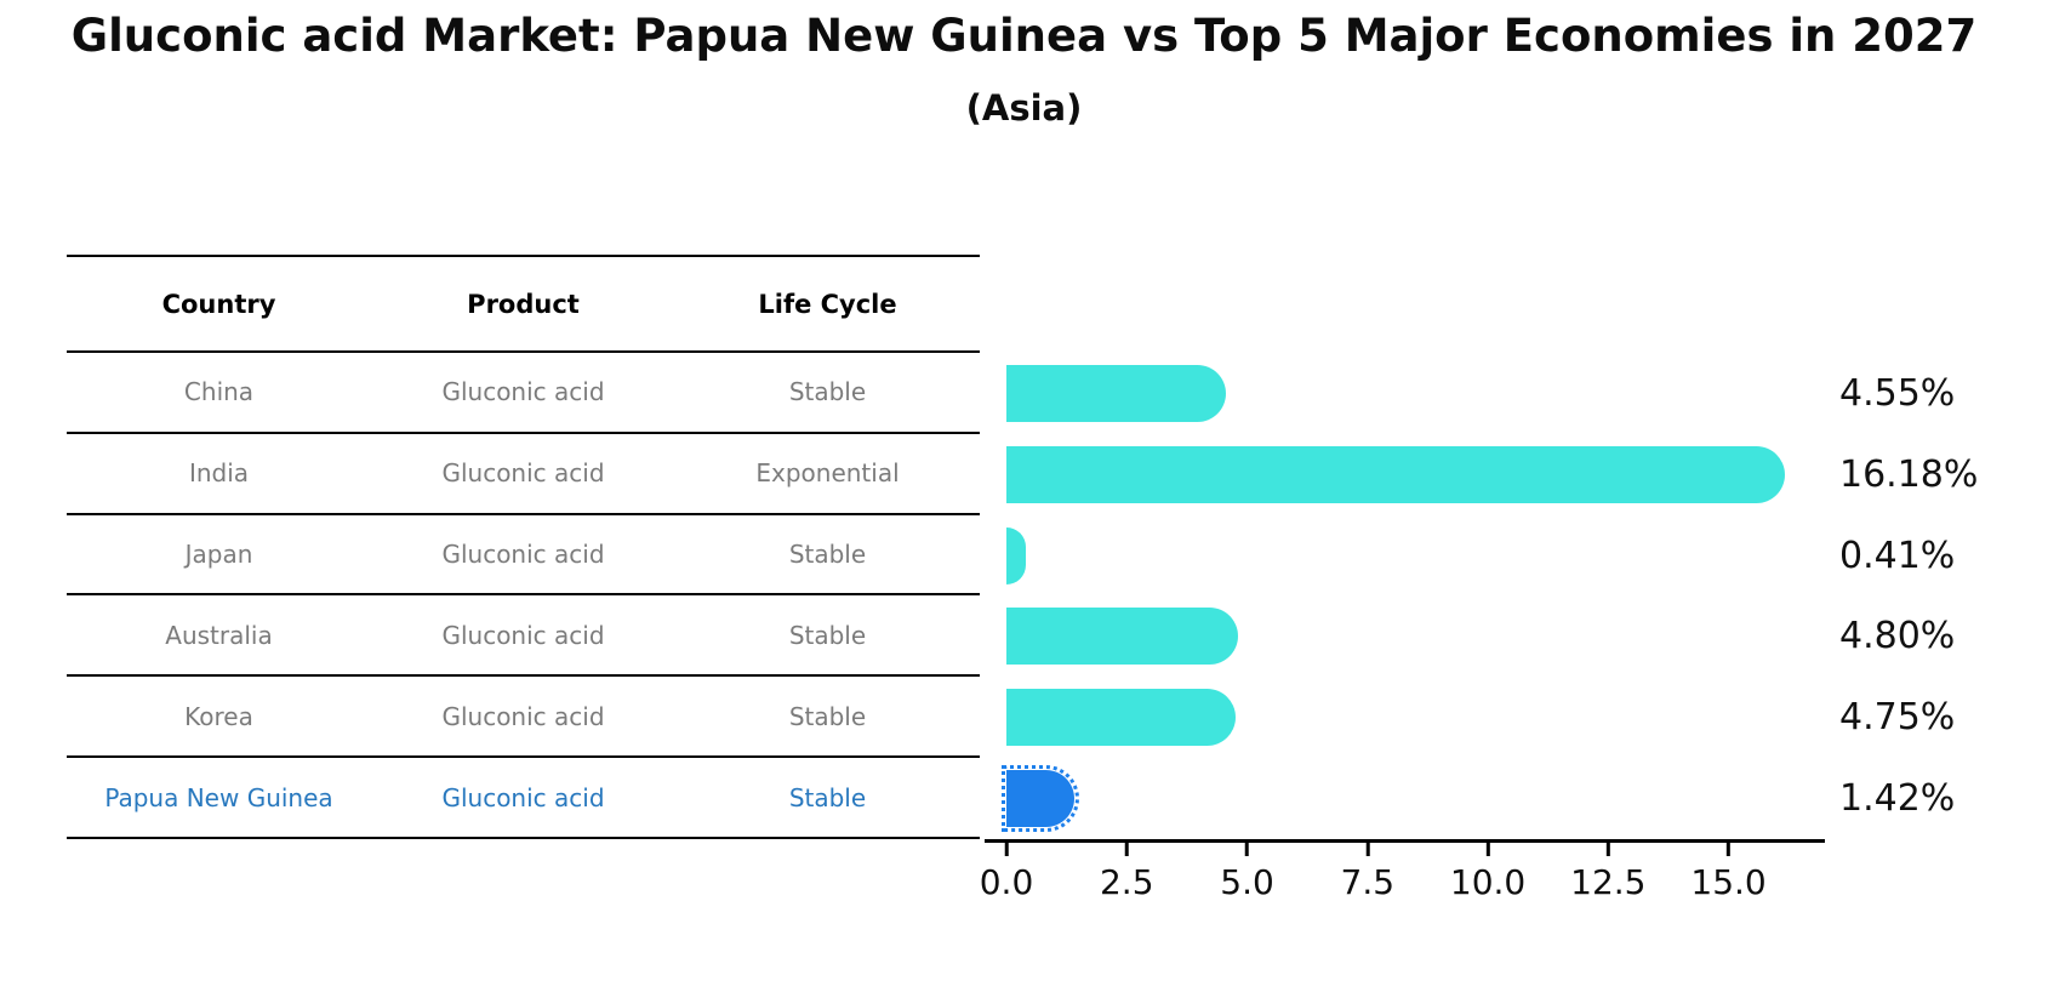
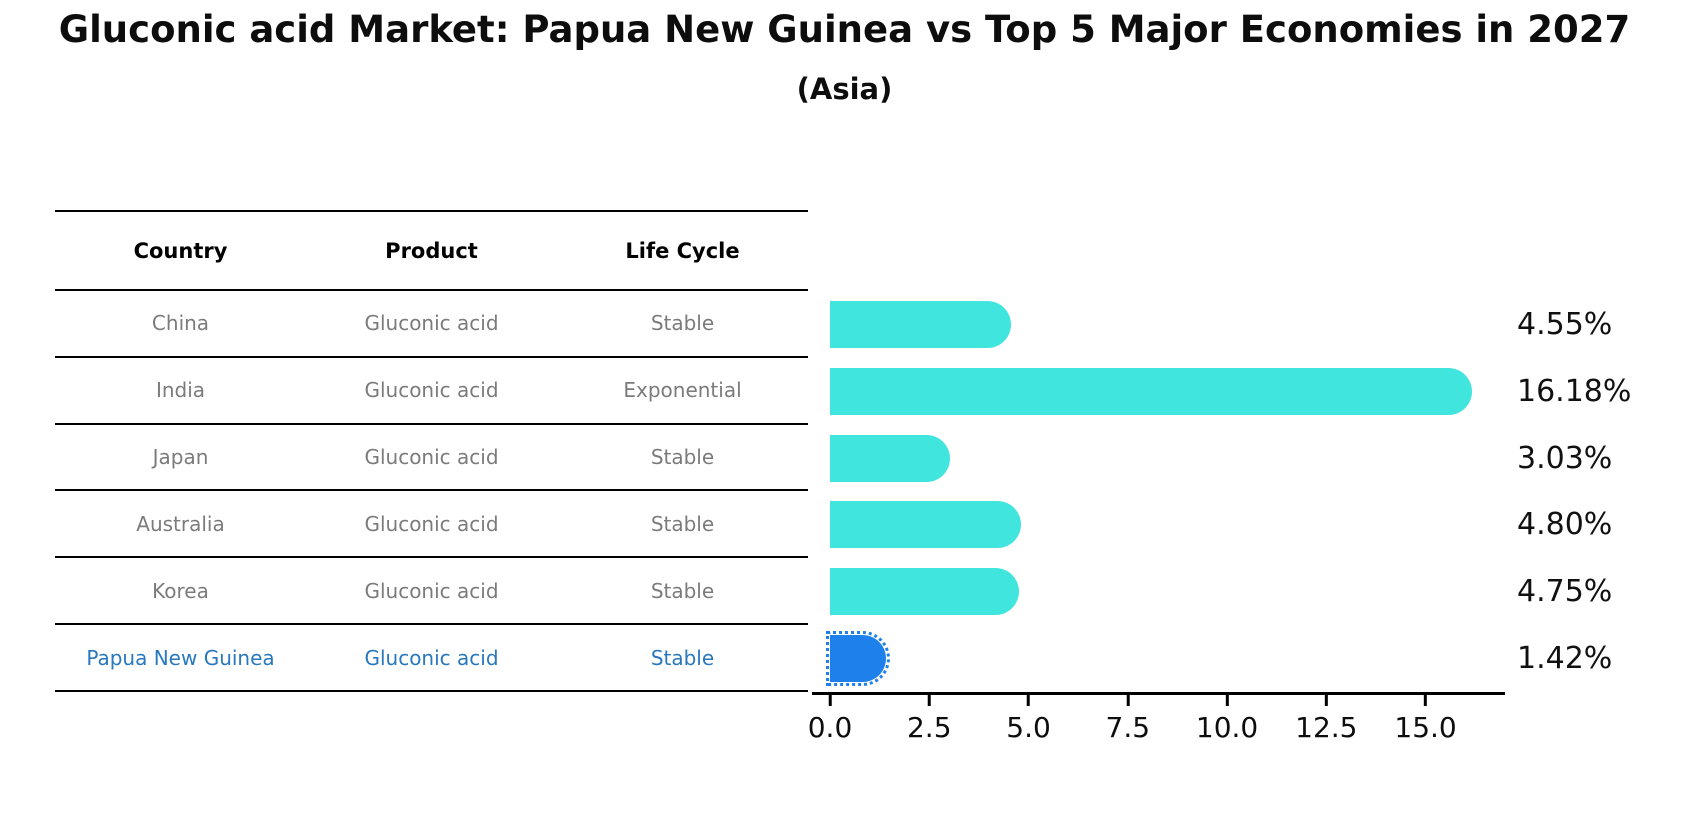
Japan: 0.41% -> 3.03%
